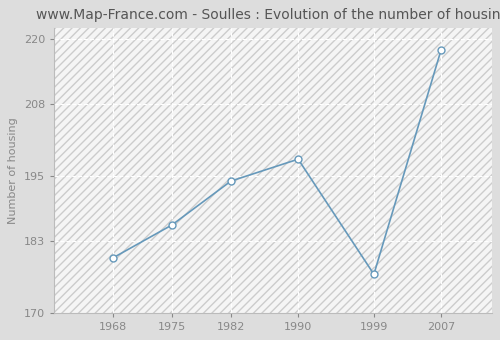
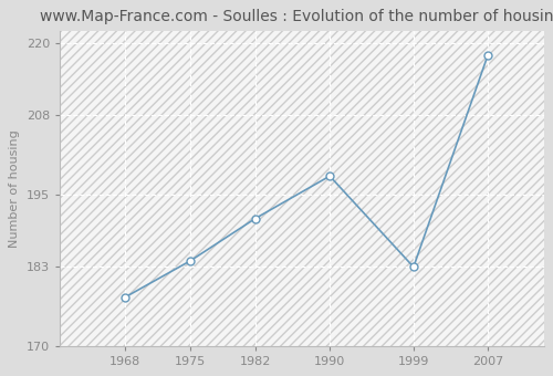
1968: 180 -> 178
1975: 186 -> 184
1982: 194 -> 191
1999: 177 -> 183
